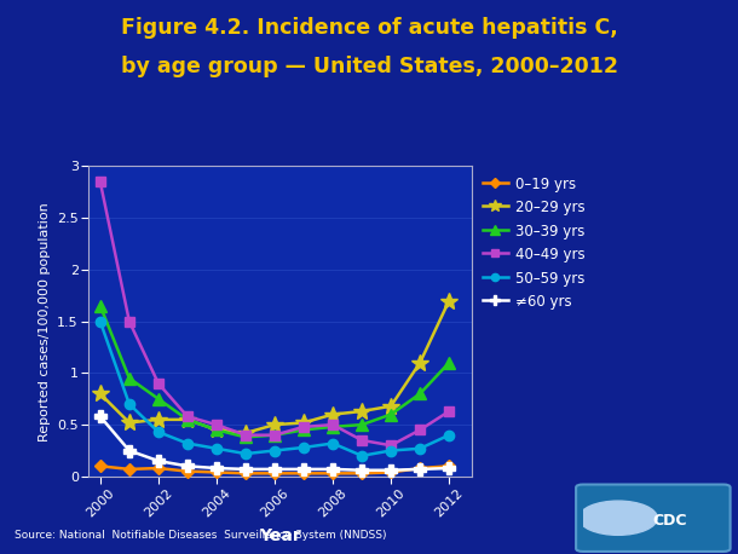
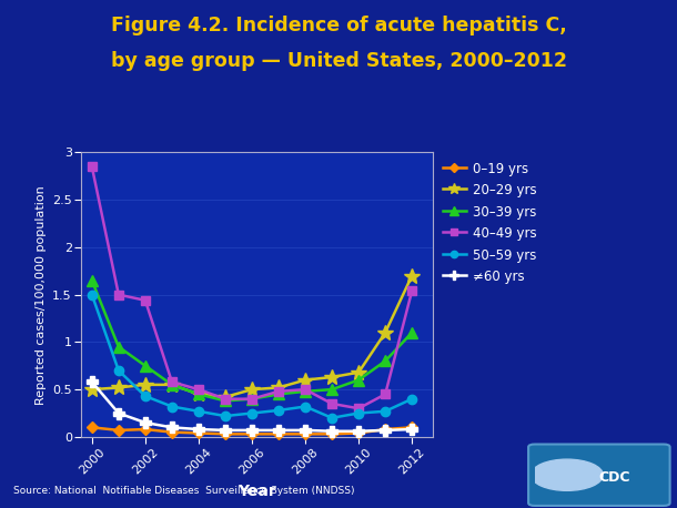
20–29 yrs/2000: 0.80 -> 0.50
40–49 yrs/2002: 0.90 -> 1.44
40–49 yrs/2012: 0.63 -> 1.54
